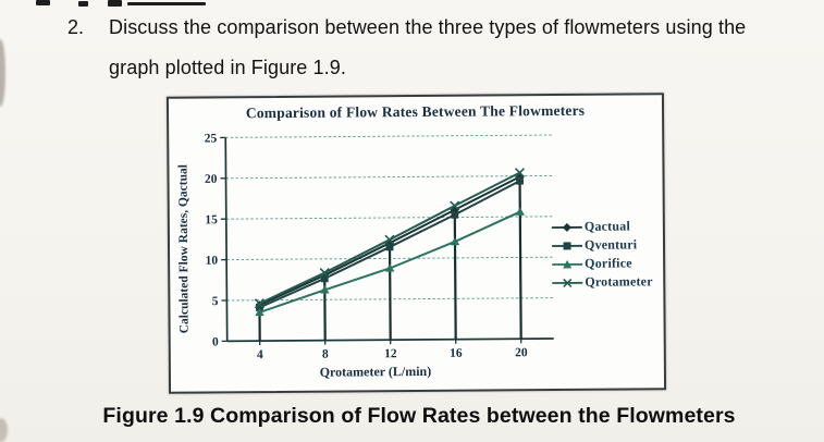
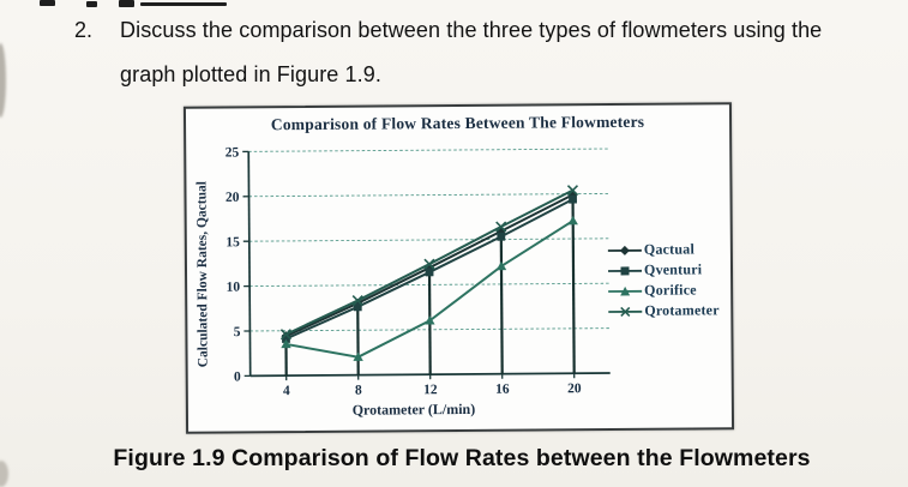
Qorifice/8: 6 -> 2
Qorifice/12: 9 -> 6
Qorifice/20: 16 -> 17
